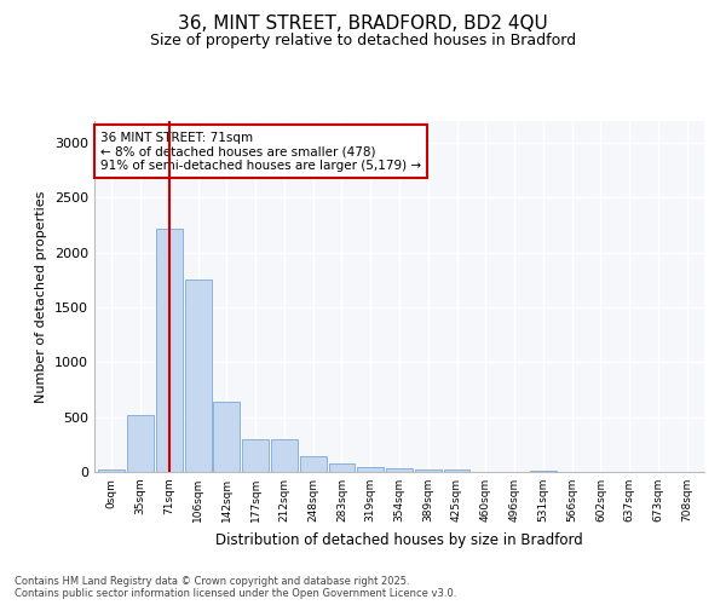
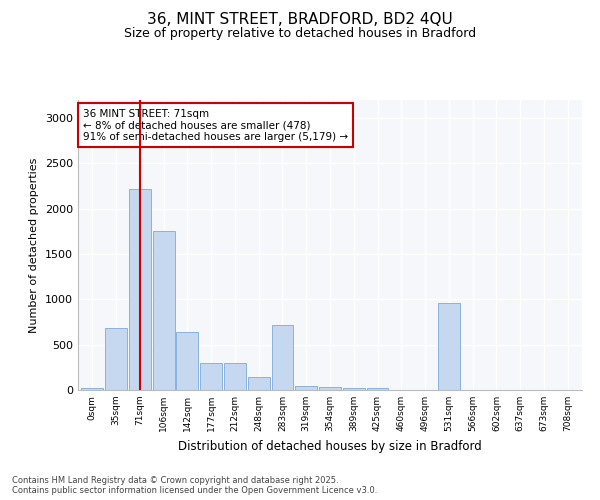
35sqm: 520 -> 680
283sqm: 80 -> 720
531sqm: 20 -> 960
